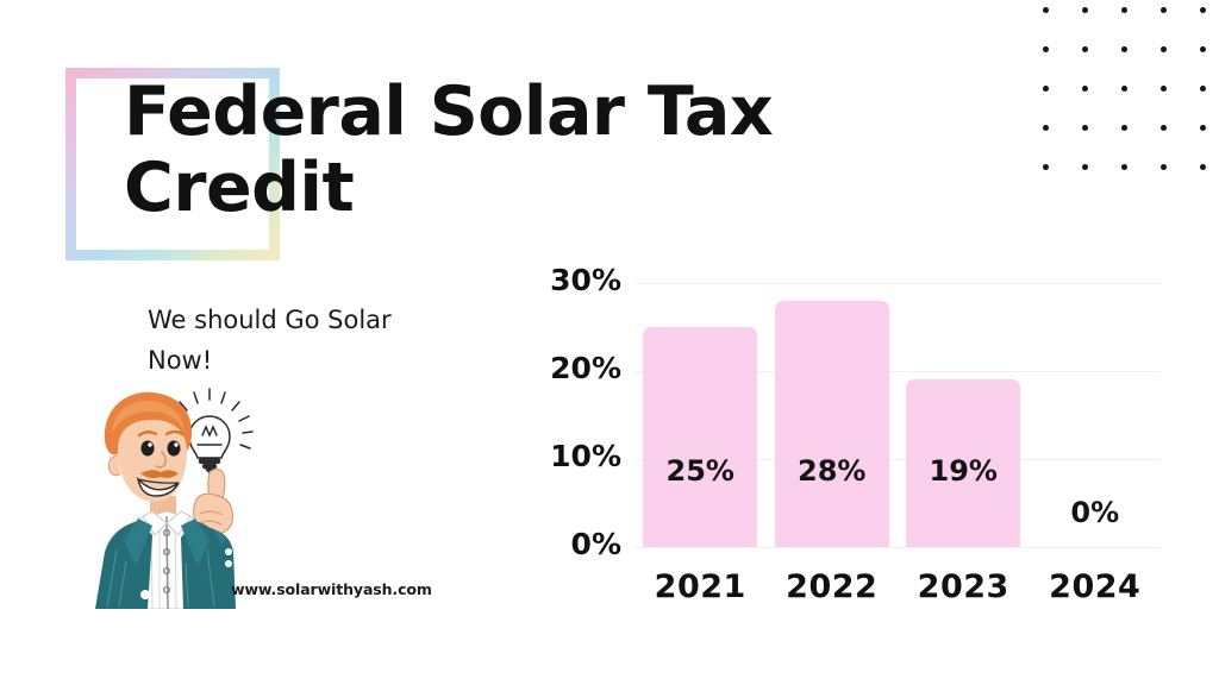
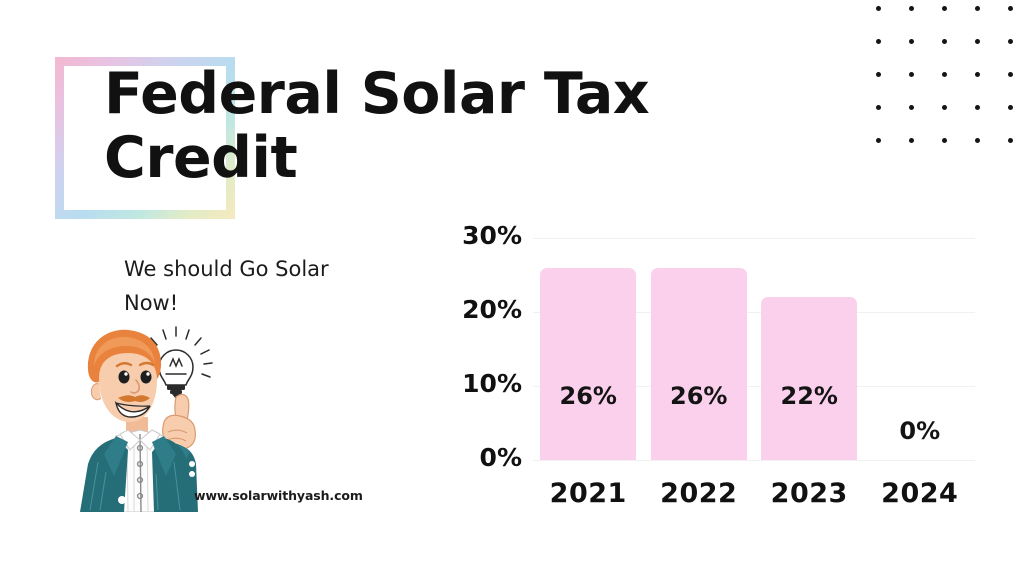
2021: 25% -> 26%
2022: 28% -> 26%
2023: 19% -> 22%
